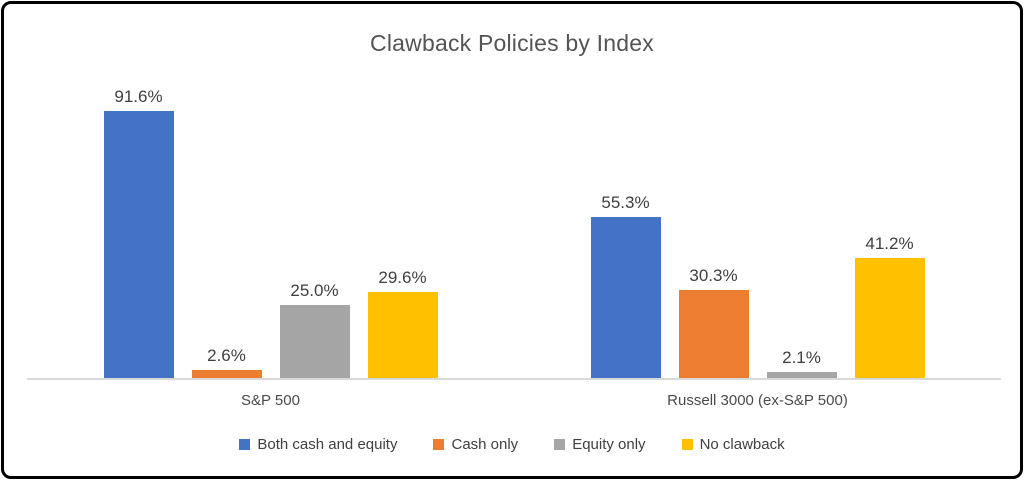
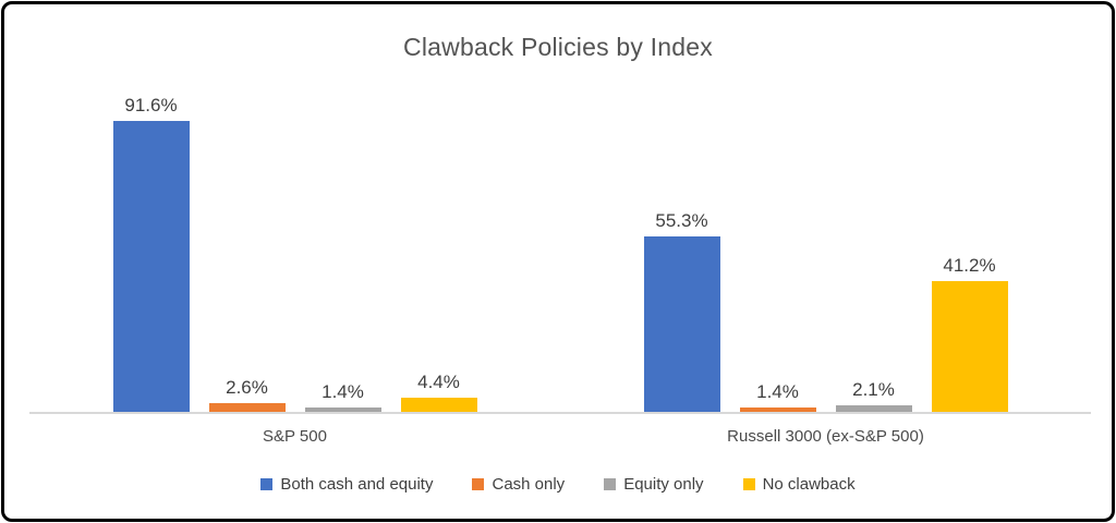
Equity only/S&P 500: 25.0% -> 1.4%
No clawback/S&P 500: 29.6% -> 4.4%
Cash only/Russell 3000 (ex-S&P 500): 30.3% -> 1.4%
